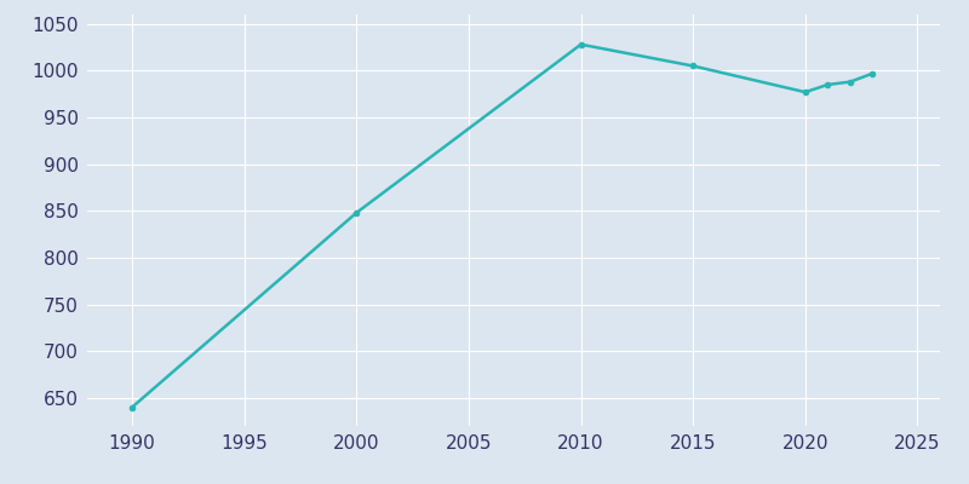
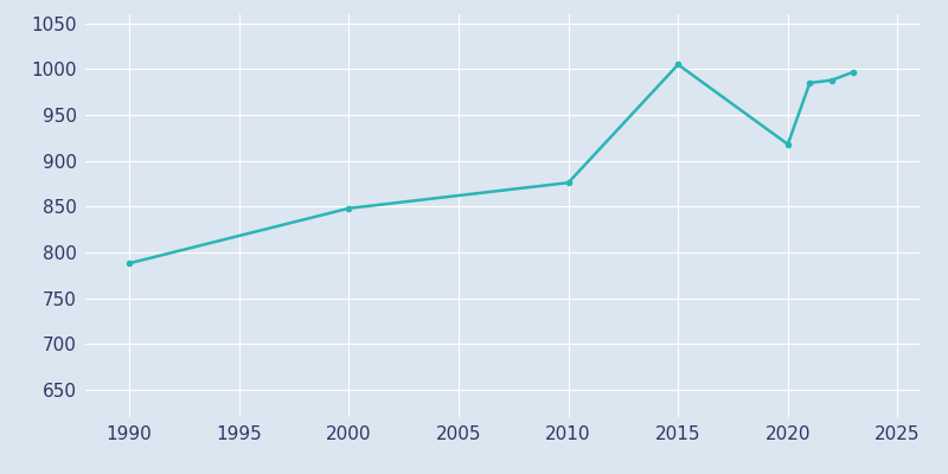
1990: 640 -> 788
2010: 1028 -> 876
2020: 977 -> 918
